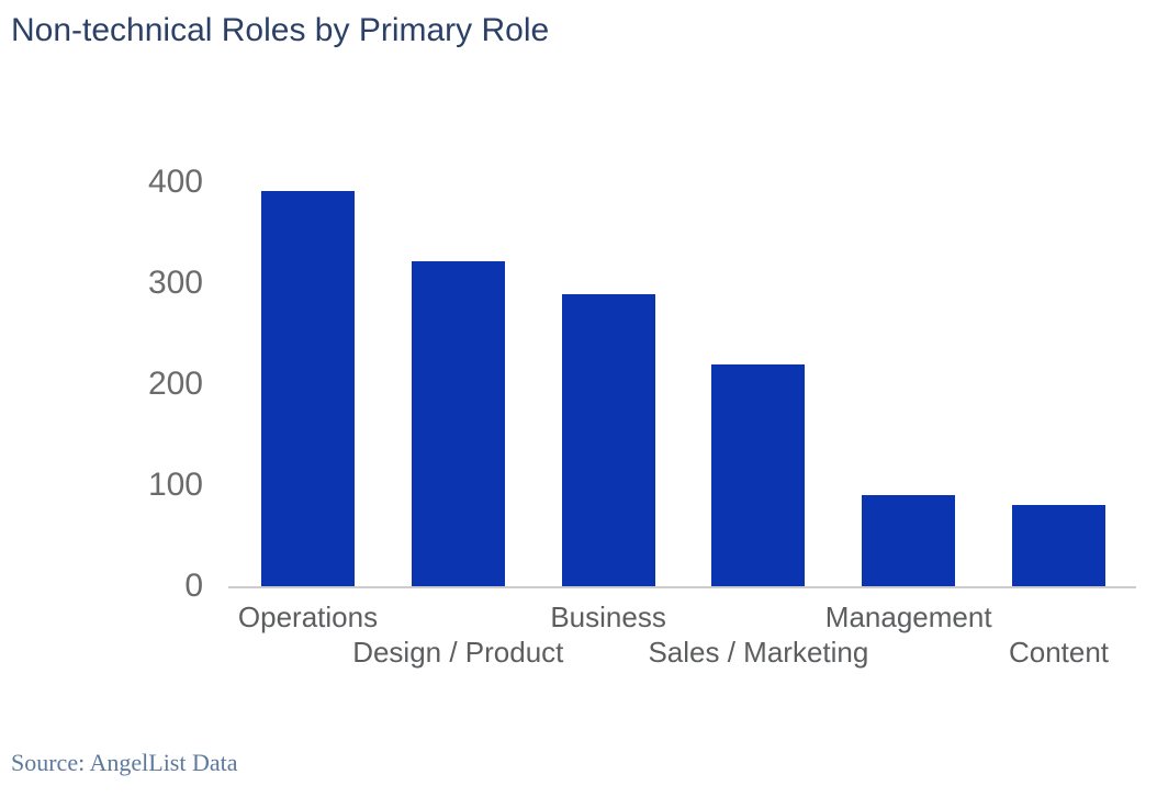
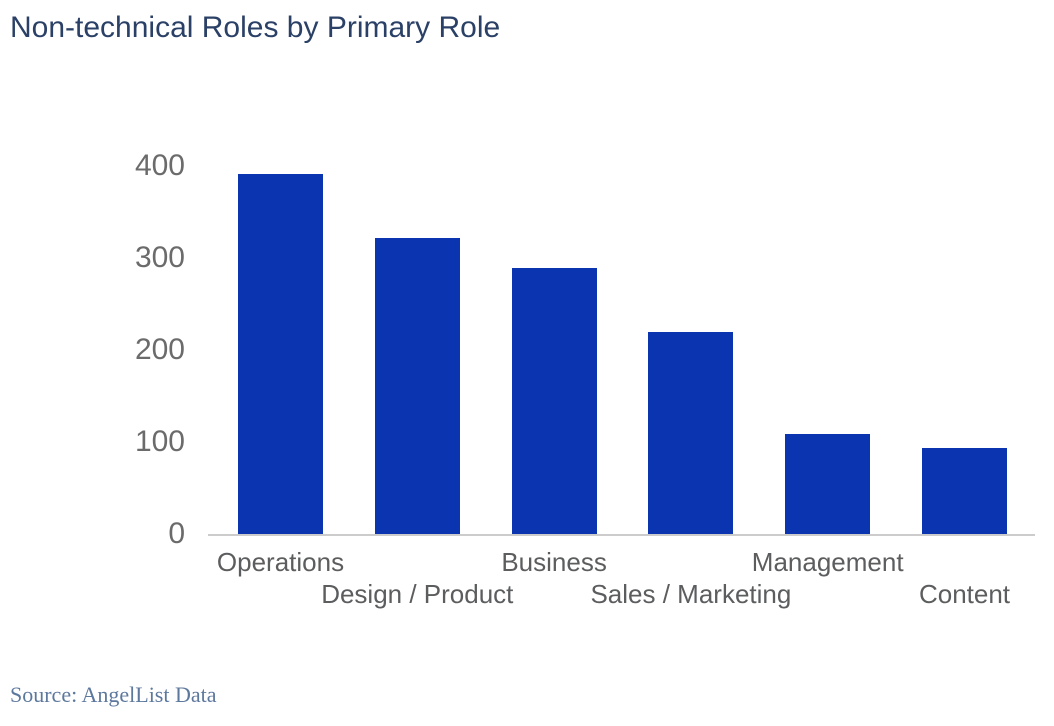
Management: 90 -> 110
Content: 80 -> 90
